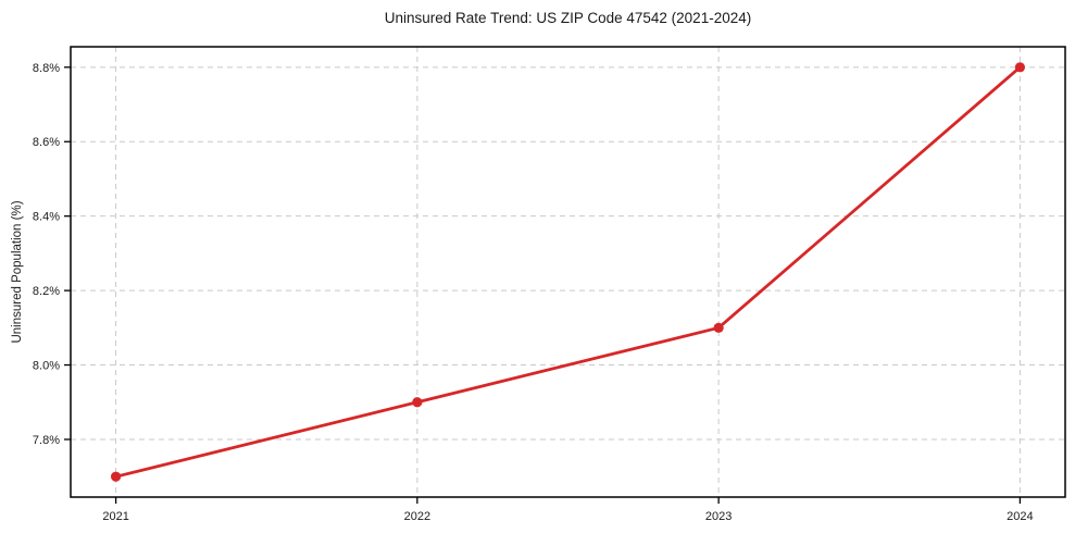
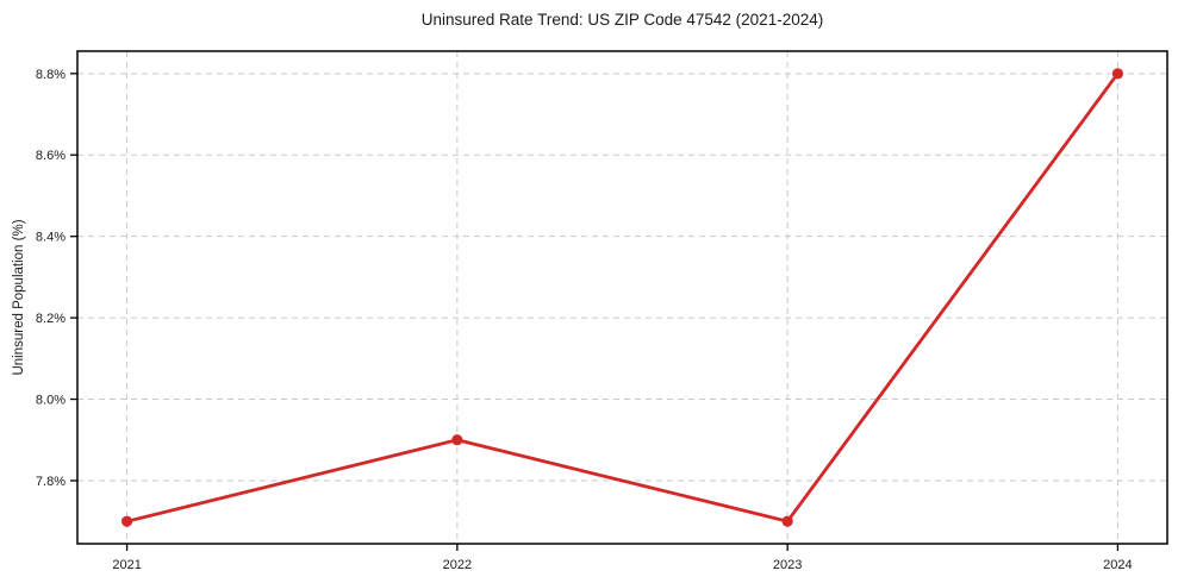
2023: 8.1% -> 7.7%
